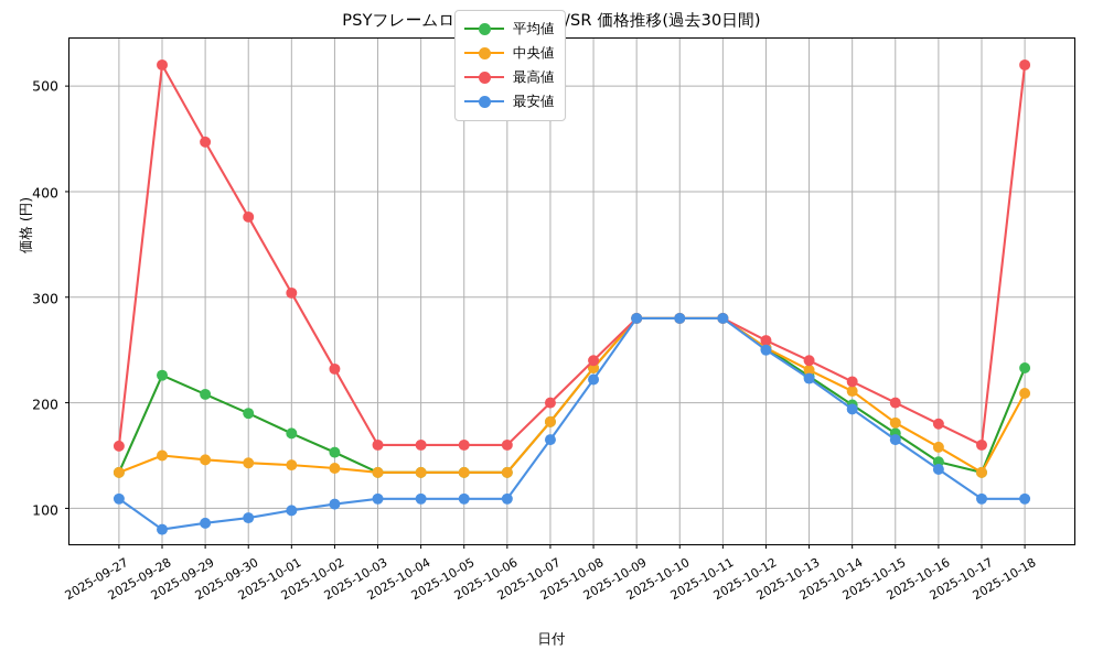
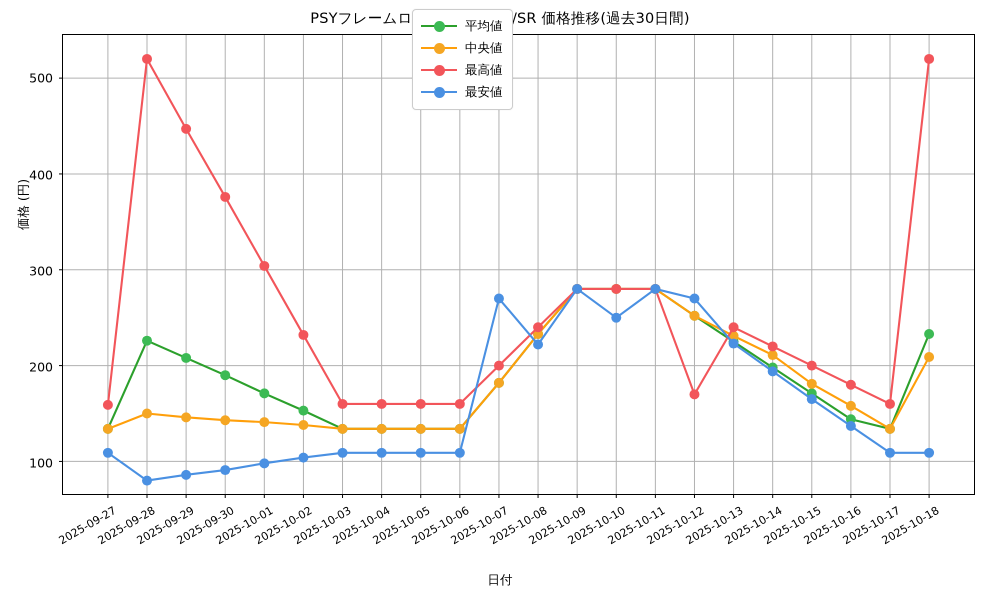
最安値/2025-10-07: 160 -> 270
最安値/2025-10-10: 280 -> 250
最高値/2025-10-12: 260 -> 170
最安値/2025-10-12: 250 -> 270
